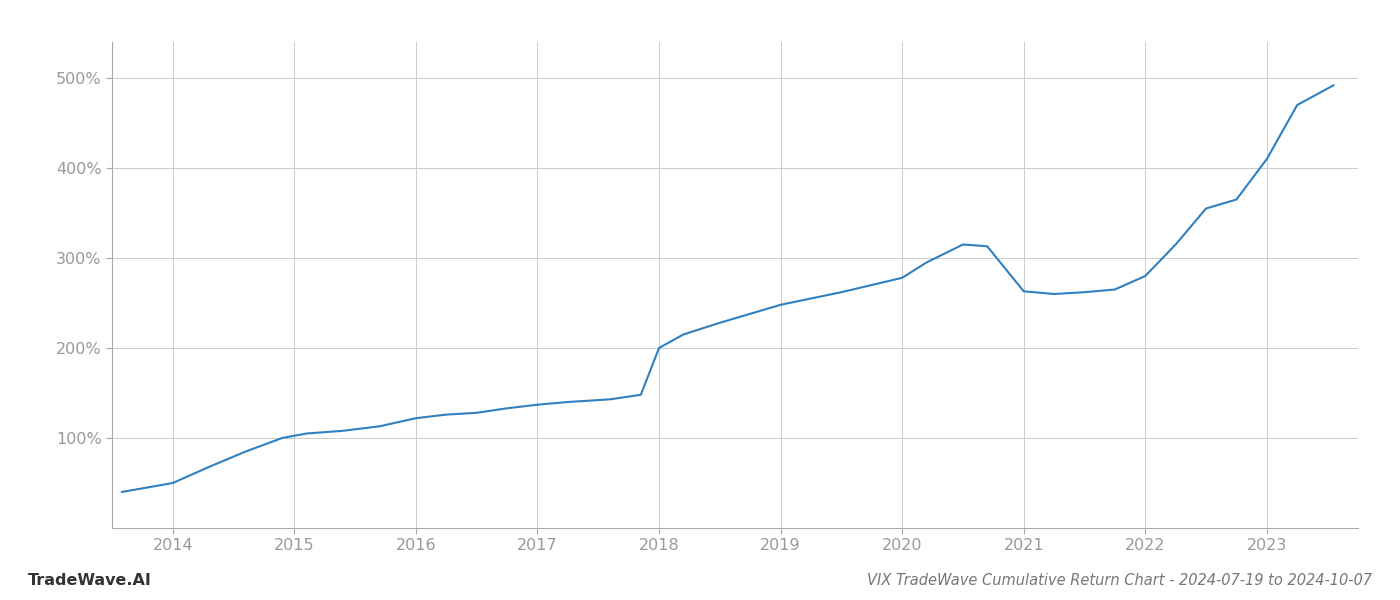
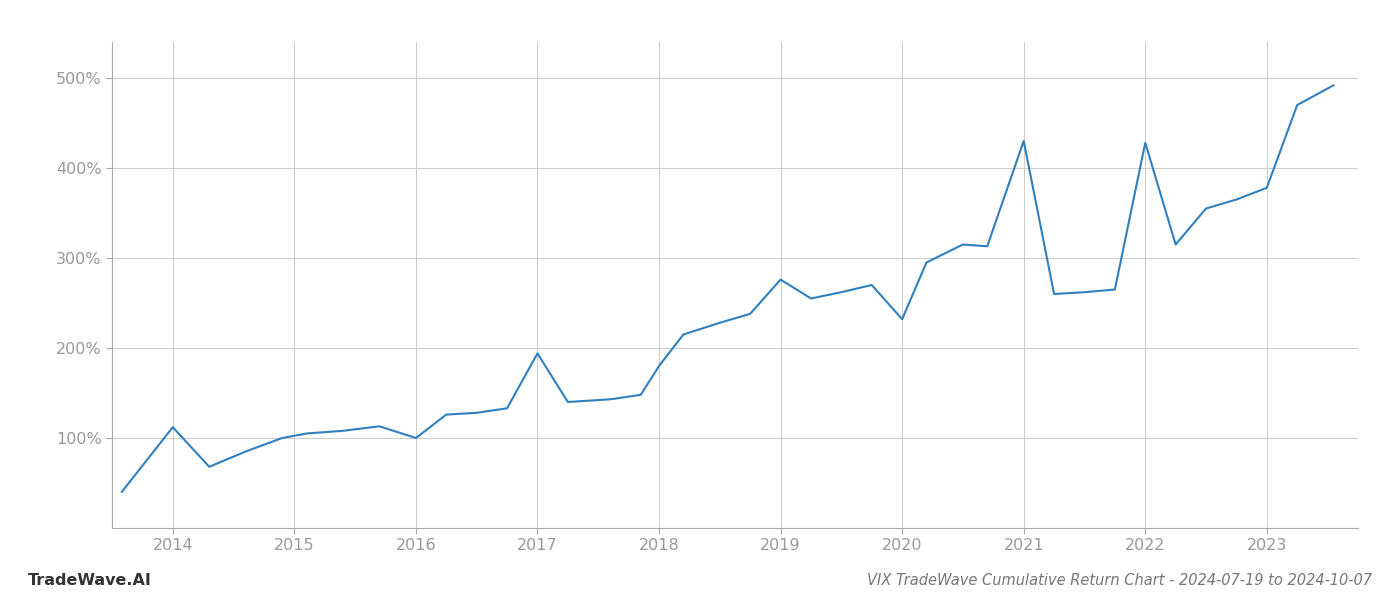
2014: 50% -> 112%
2016: 122% -> 100%
2017: 137% -> 194%
2018: 200% -> 180%
2019: 248% -> 276%
2020: 278% -> 232%
2021: 263% -> 430%
2022: 280% -> 428%
2023: 410% -> 378%
